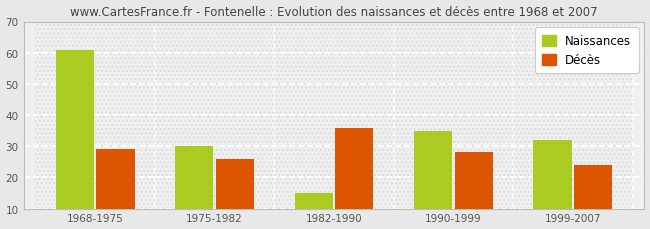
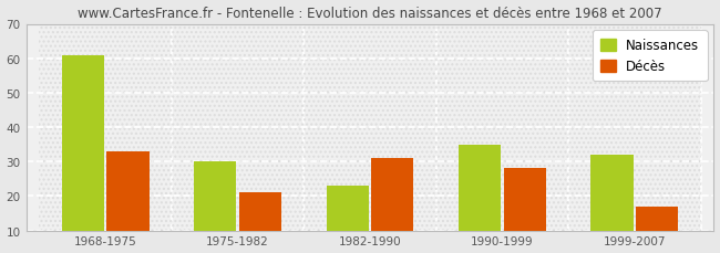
Décès/1968-1975: 29 -> 33
Décès/1975-1982: 26 -> 21
Naissances/1982-1990: 15 -> 23
Décès/1982-1990: 36 -> 31
Décès/1999-2007: 24 -> 17
